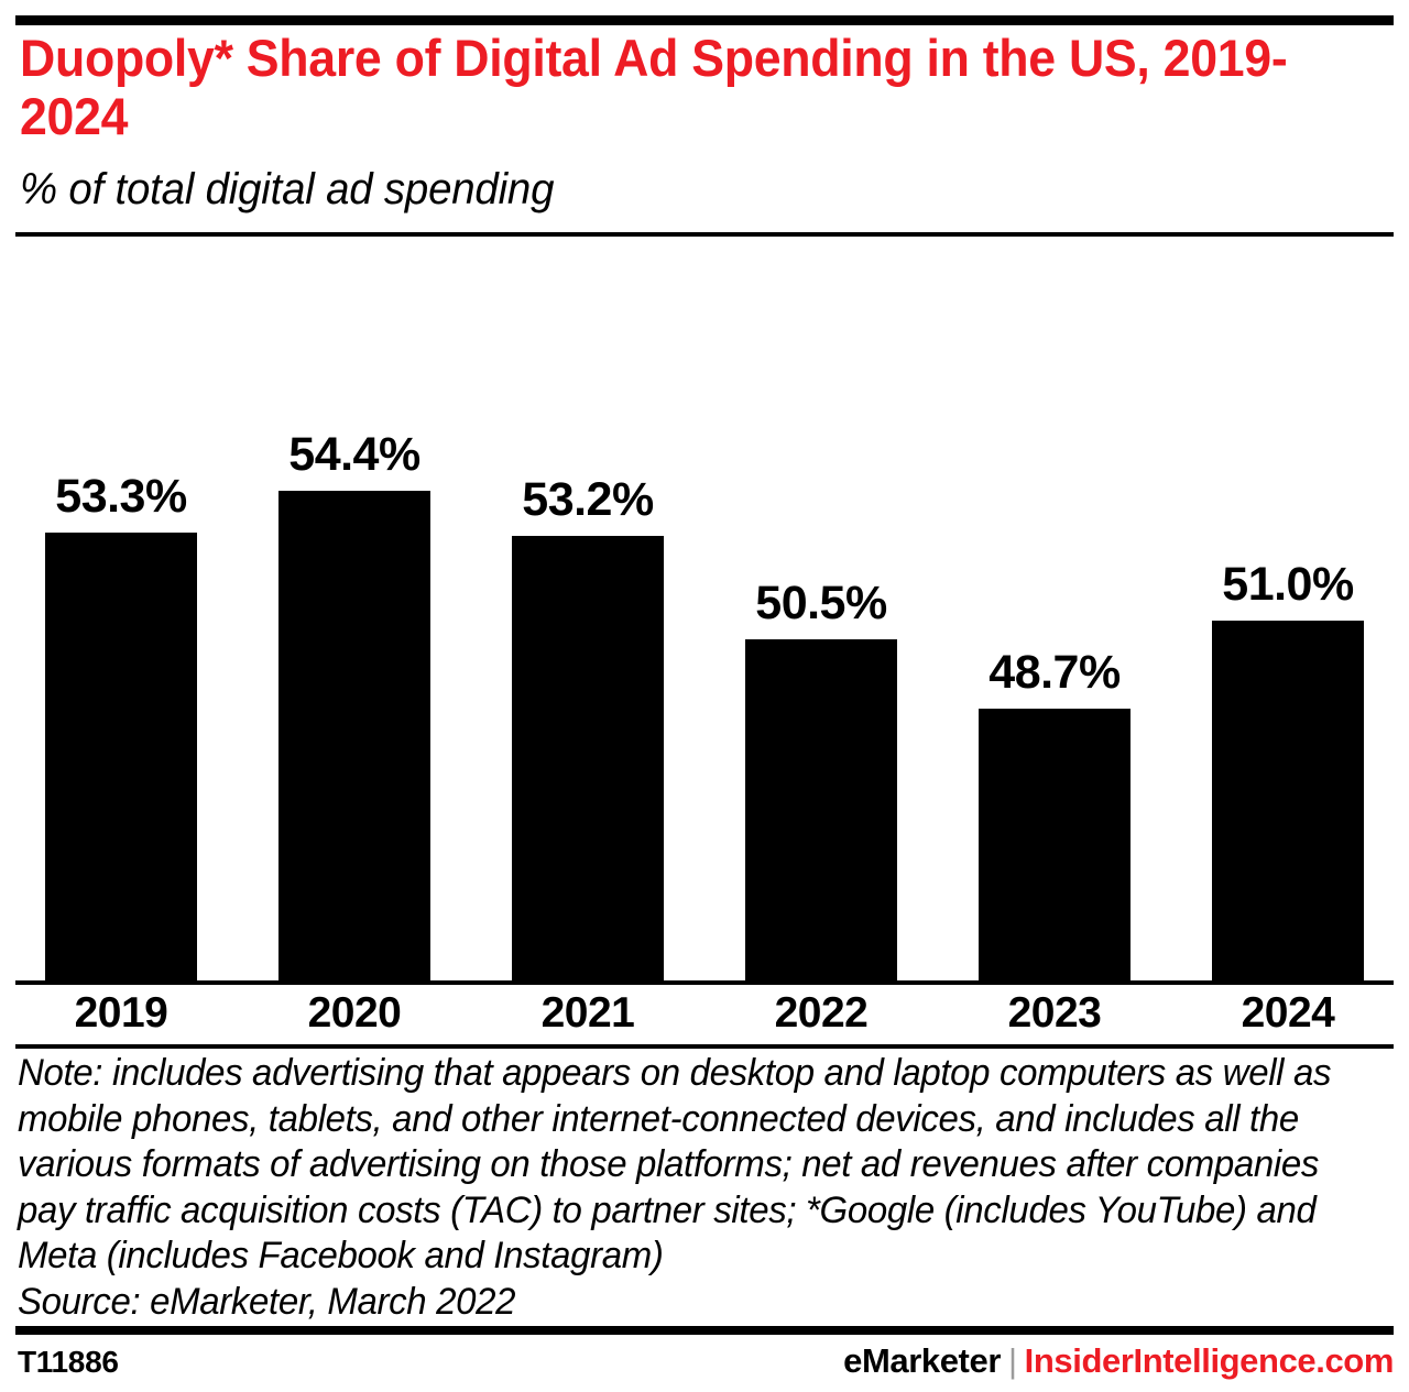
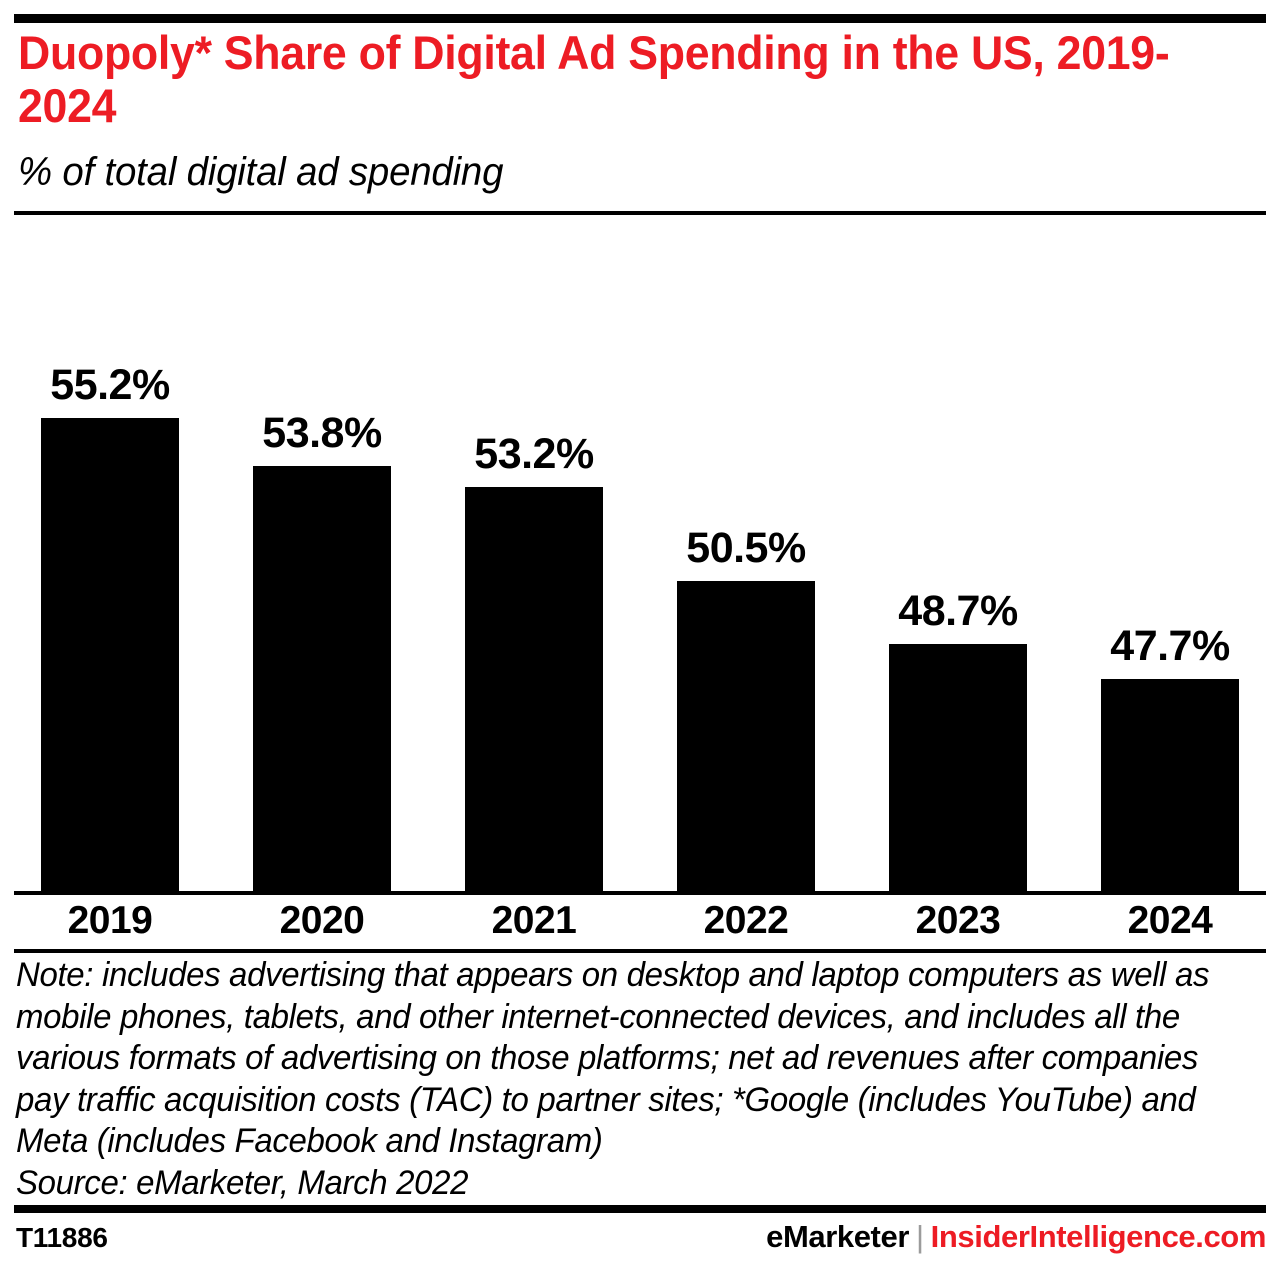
2019: 53.3% -> 55.2%
2020: 54.4% -> 53.8%
2024: 51.0% -> 47.7%
